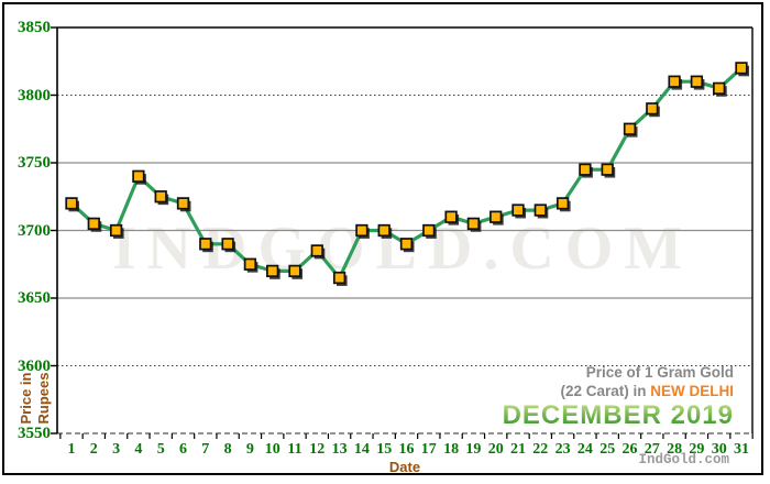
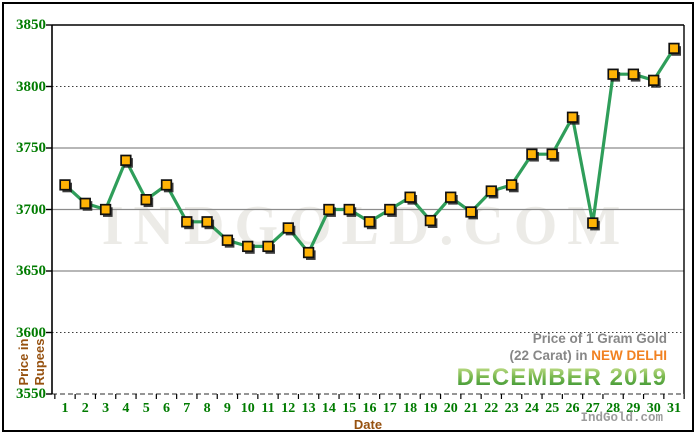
5: 3725 -> 3708
19: 3705 -> 3691
21: 3715 -> 3698
27: 3790 -> 3689
31: 3820 -> 3831
